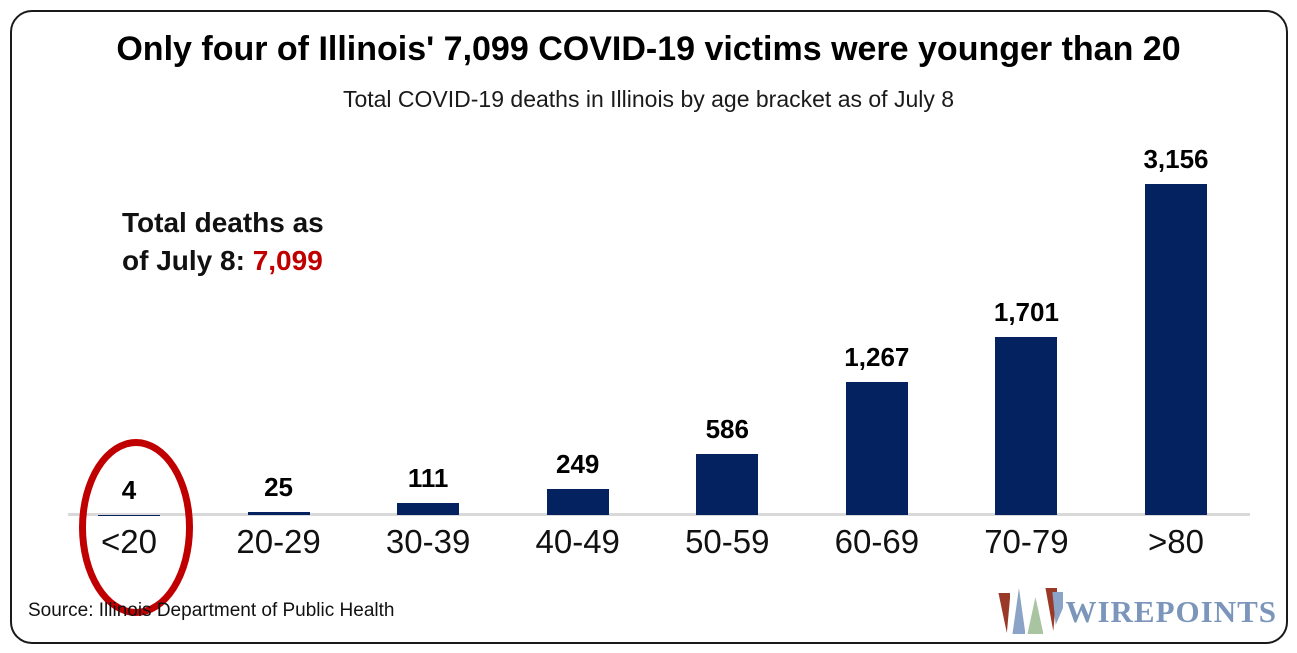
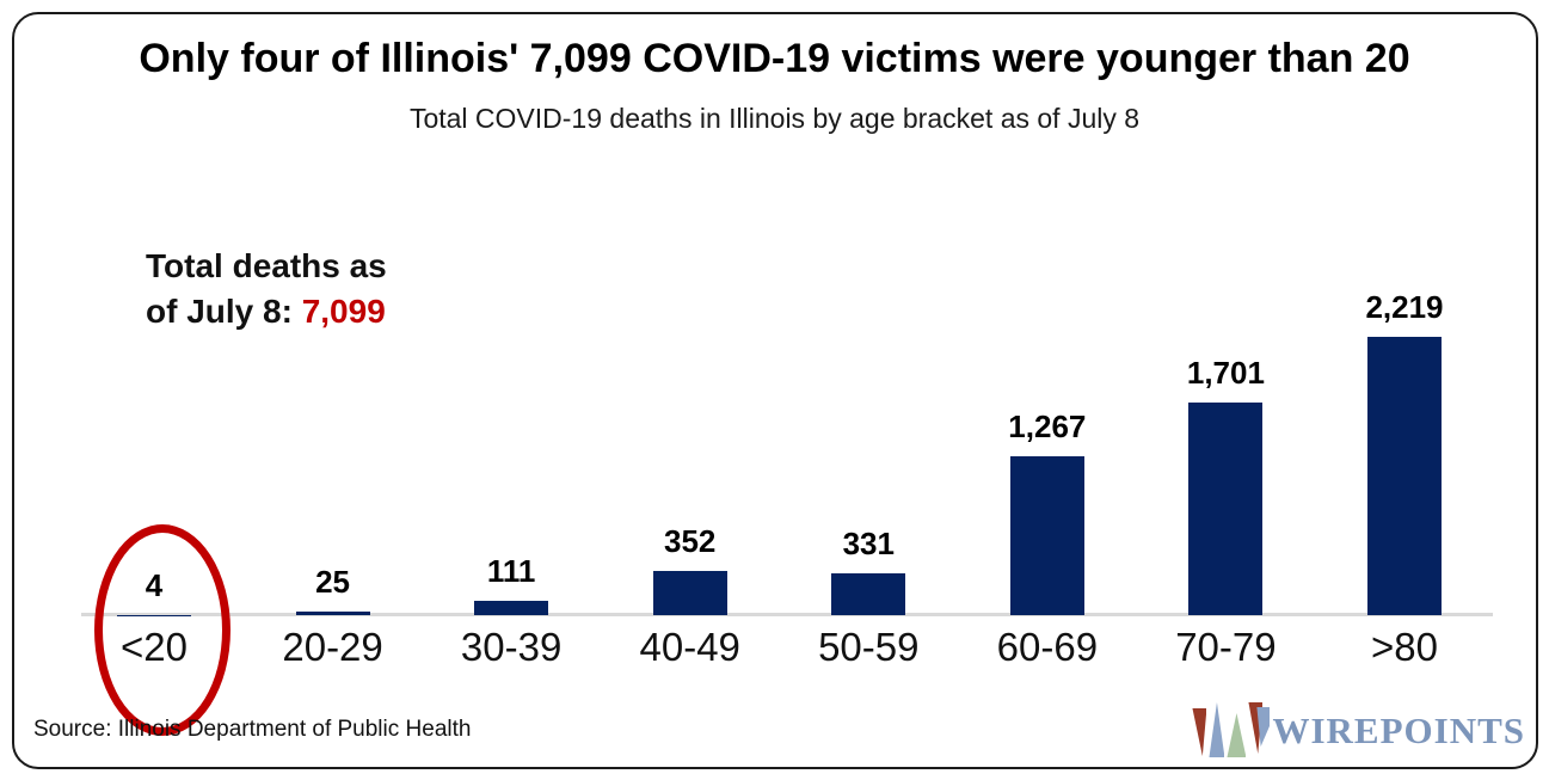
40-49: 249 -> 352
50-59: 586 -> 331
>80: 3,156 -> 2,219
